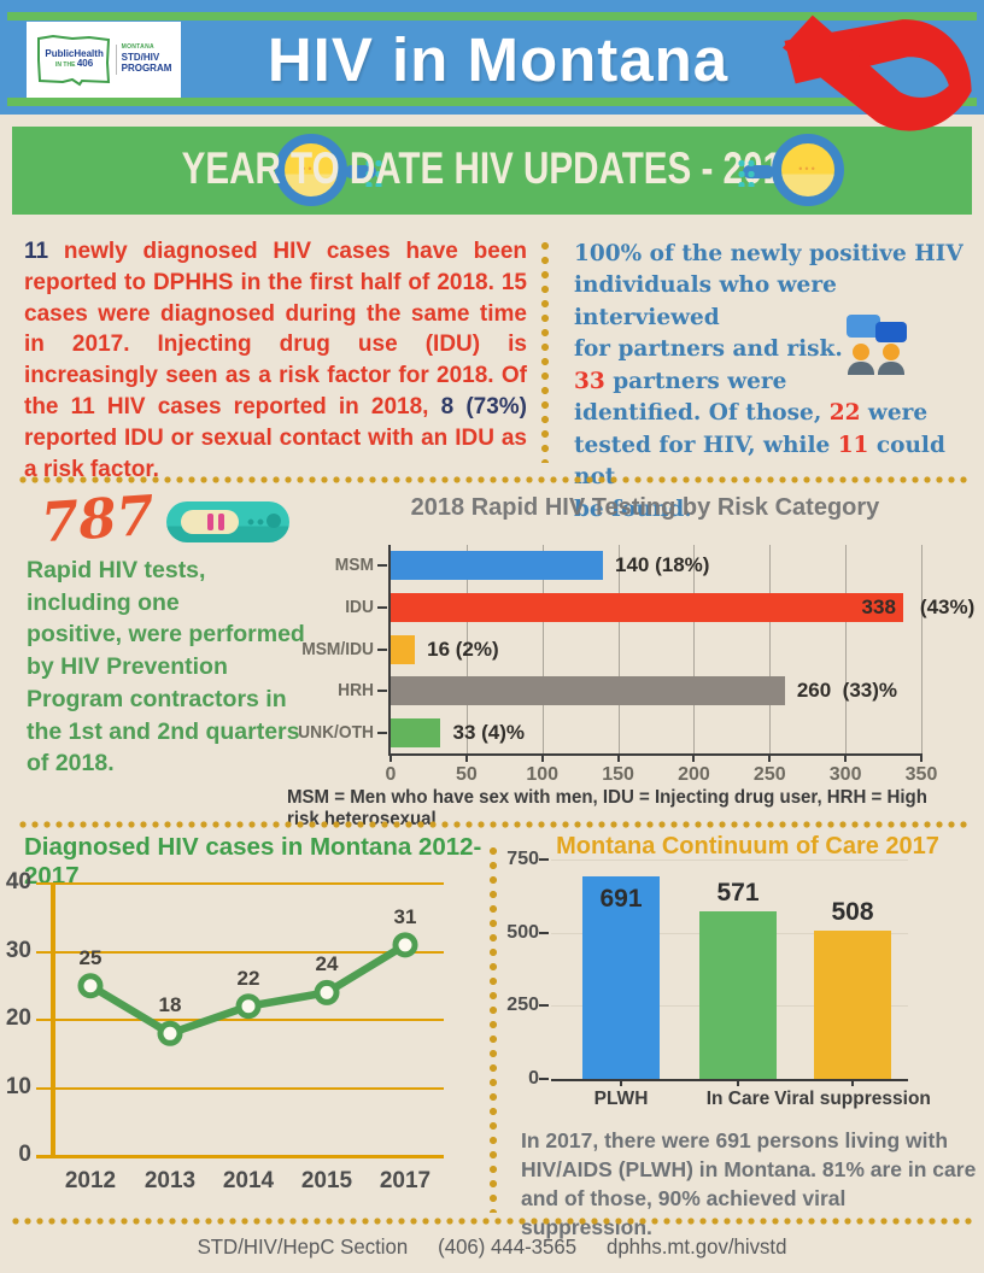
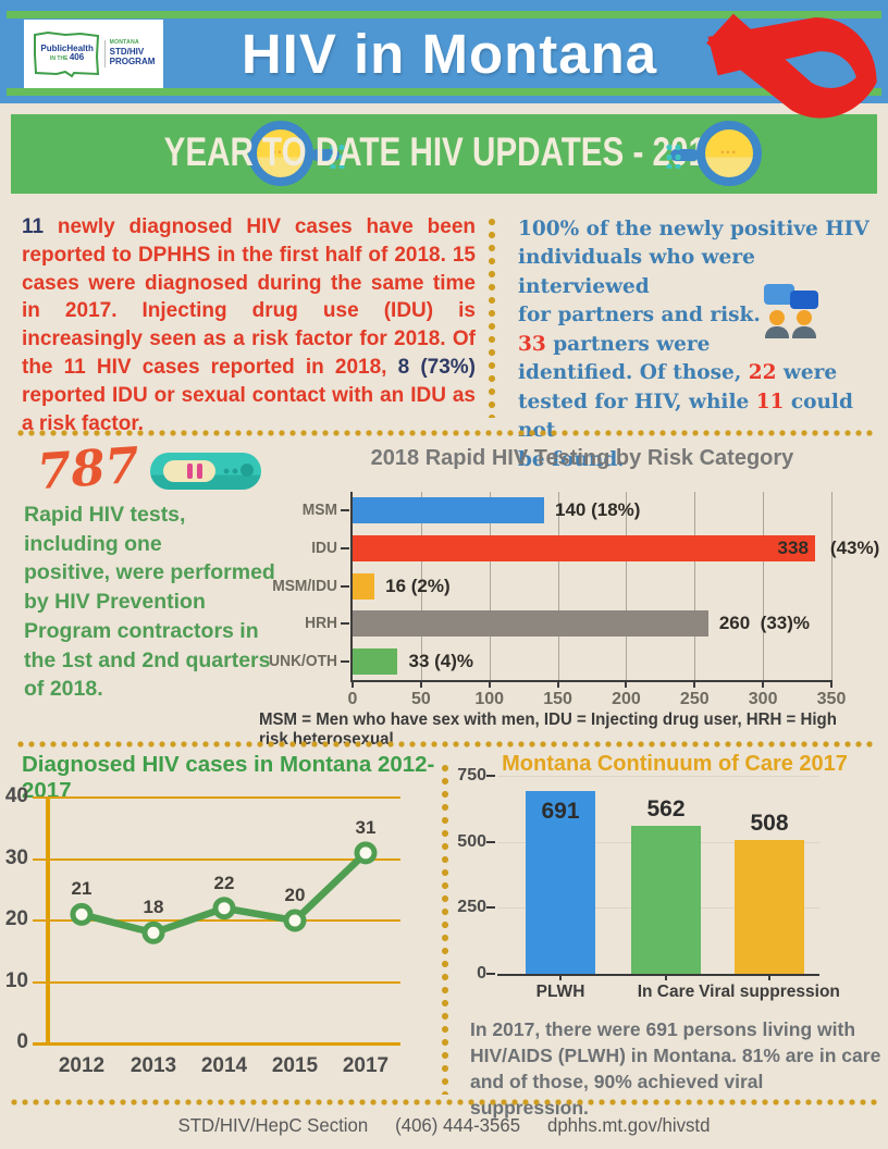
Diagnosed HIV cases in Montana 2012-2017/2012: 25 -> 21
Diagnosed HIV cases in Montana 2012-2017/2015: 24 -> 20
Montana Continuum of Care 2017/In Care: 571 -> 562
